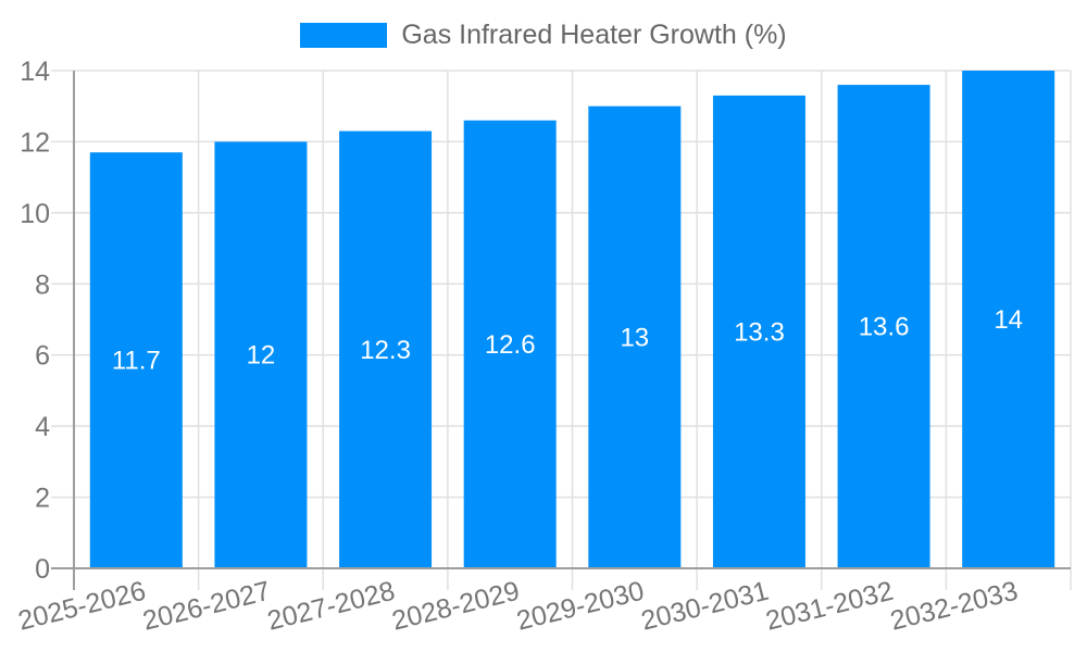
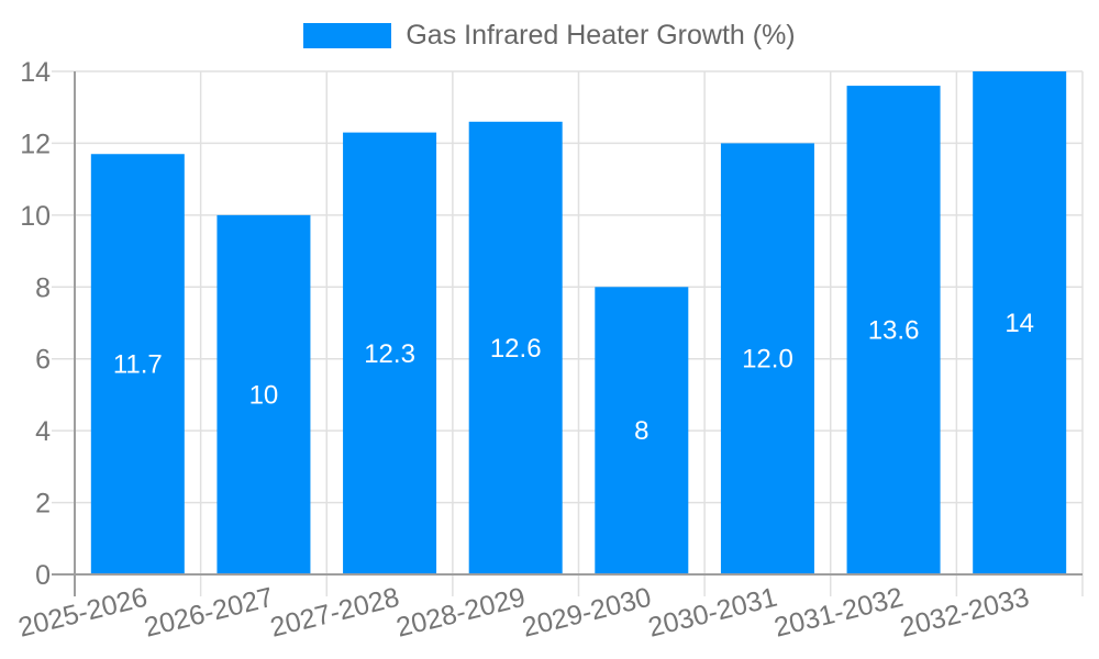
2026-2027: 12 -> 10
2029-2030: 13 -> 8
2030-2031: 13.3 -> 12.0
